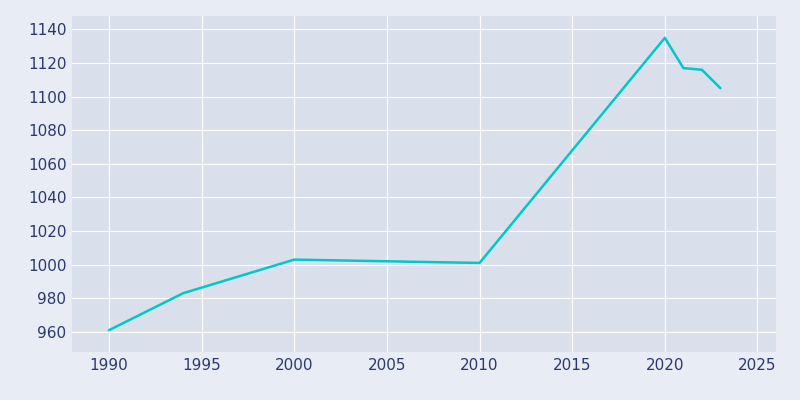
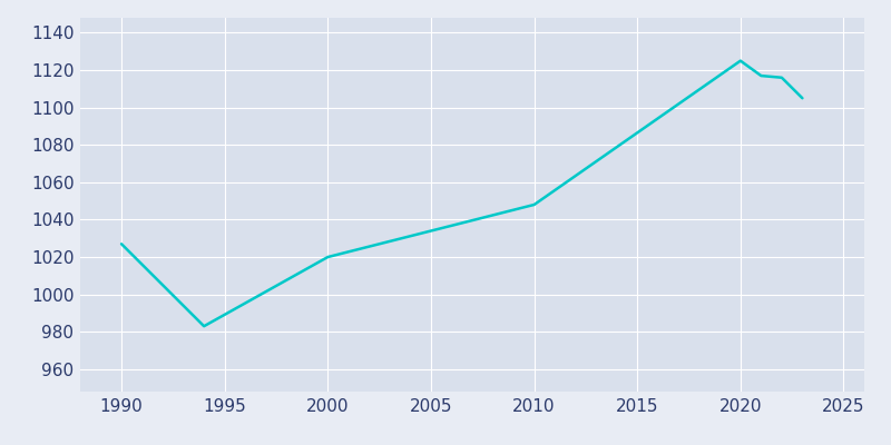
1990: 961 -> 1027
2000: 1003 -> 1020
2010: 1001 -> 1048
2020: 1135 -> 1125
